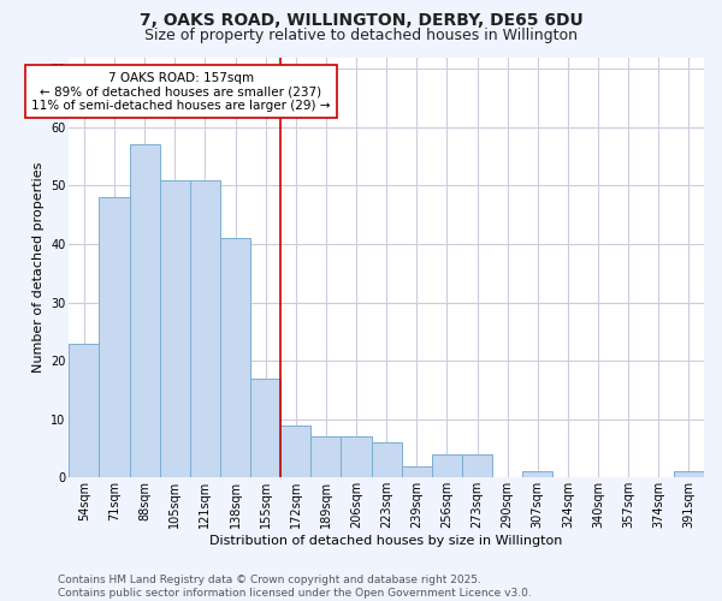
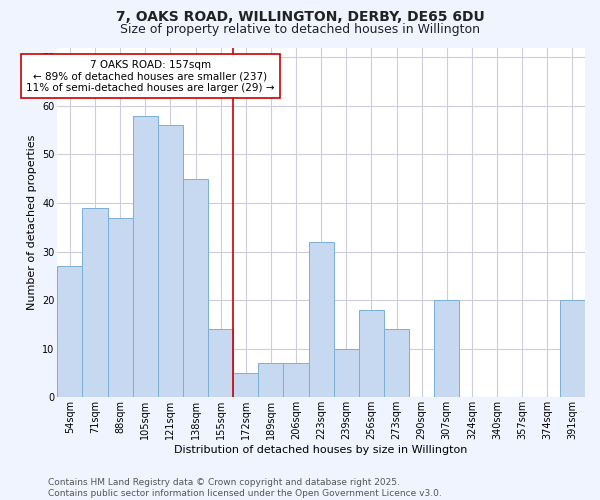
54sqm: 23 -> 27
71sqm: 48 -> 39
88sqm: 57 -> 37
105sqm: 51 -> 58
121sqm: 51 -> 56
138sqm: 41 -> 45
155sqm: 17 -> 14
172sqm: 9 -> 5
223sqm: 6 -> 32
239sqm: 2 -> 10
256sqm: 4 -> 18
273sqm: 4 -> 14
307sqm: 1 -> 20
391sqm: 1 -> 20
